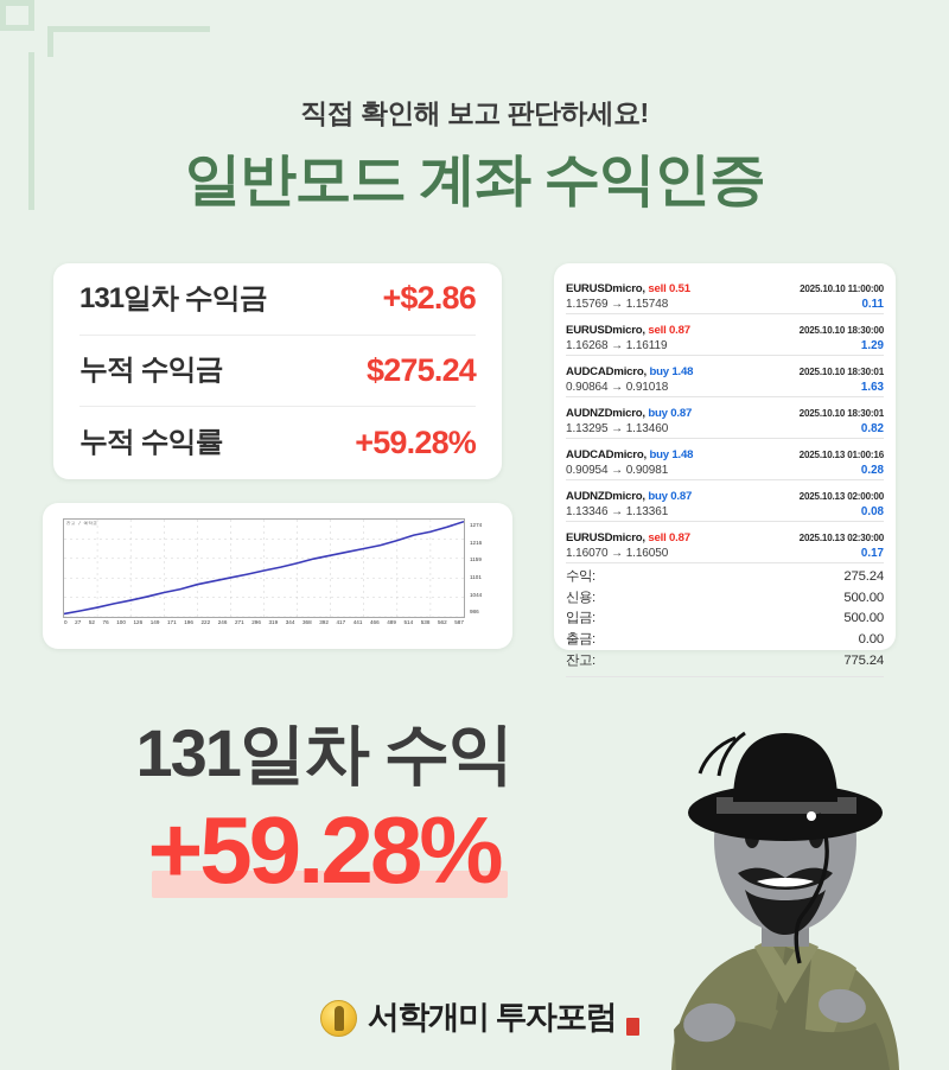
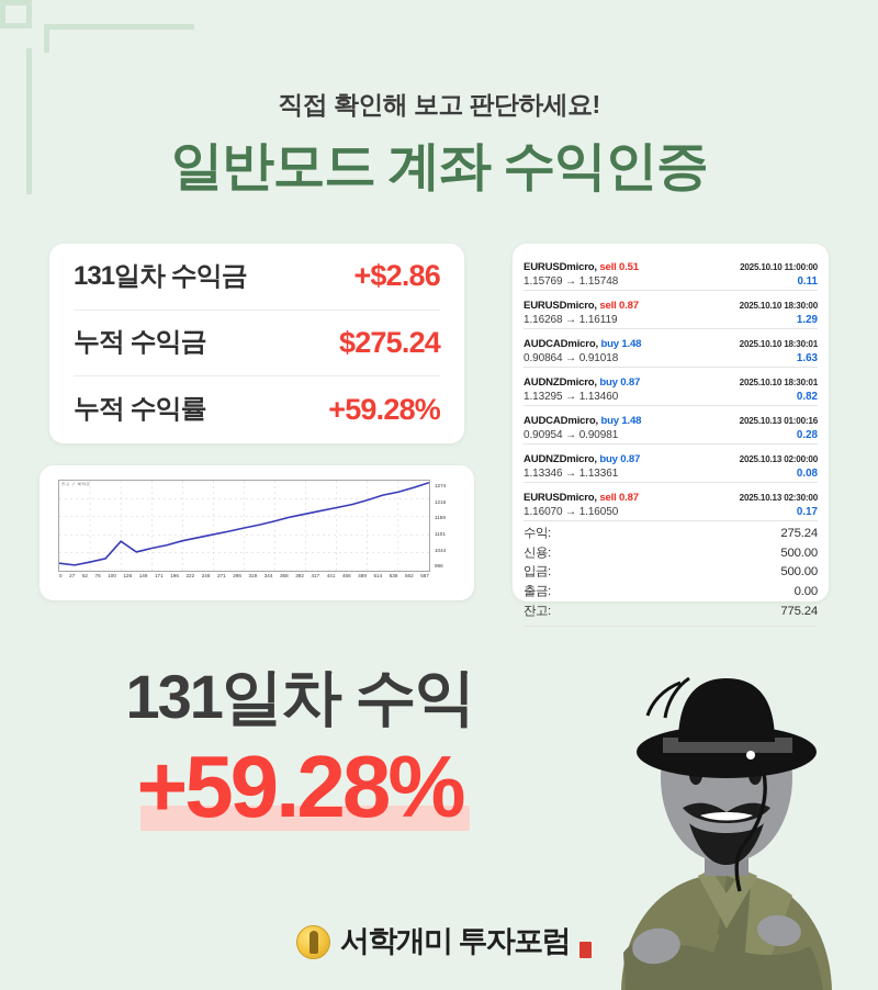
0: 1000 -> 1010
100: 1040 -> 1080
